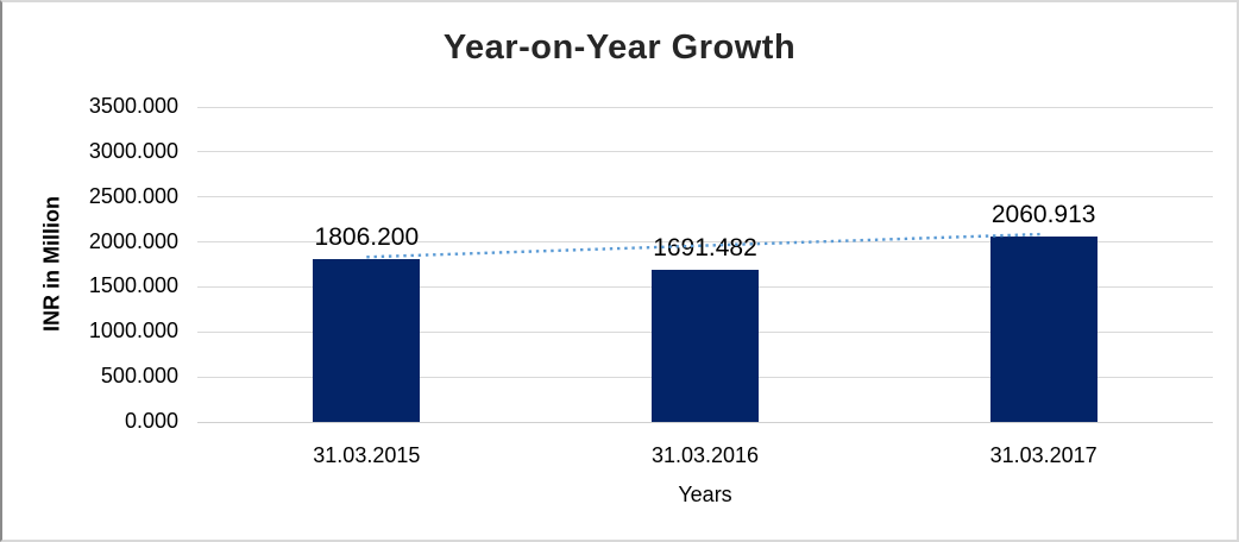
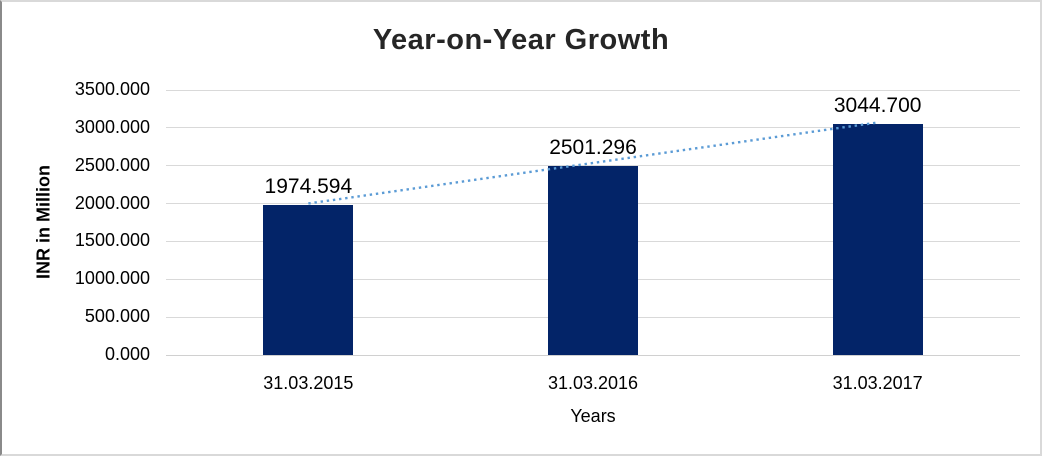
31.03.2015: 1806.200 -> 1974.594
31.03.2016: 1691.482 -> 2501.296
31.03.2017: 2060.913 -> 3044.700
